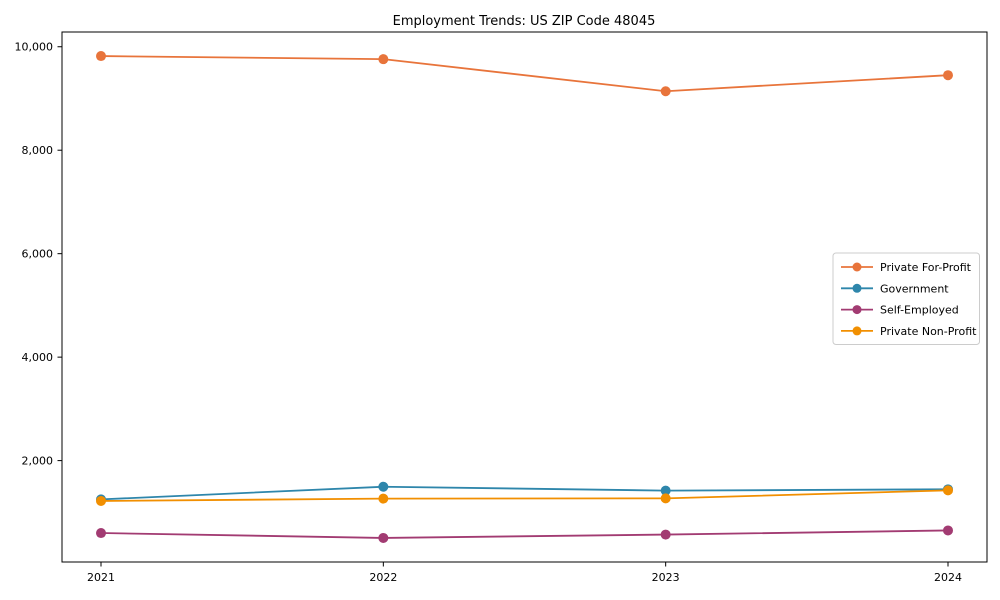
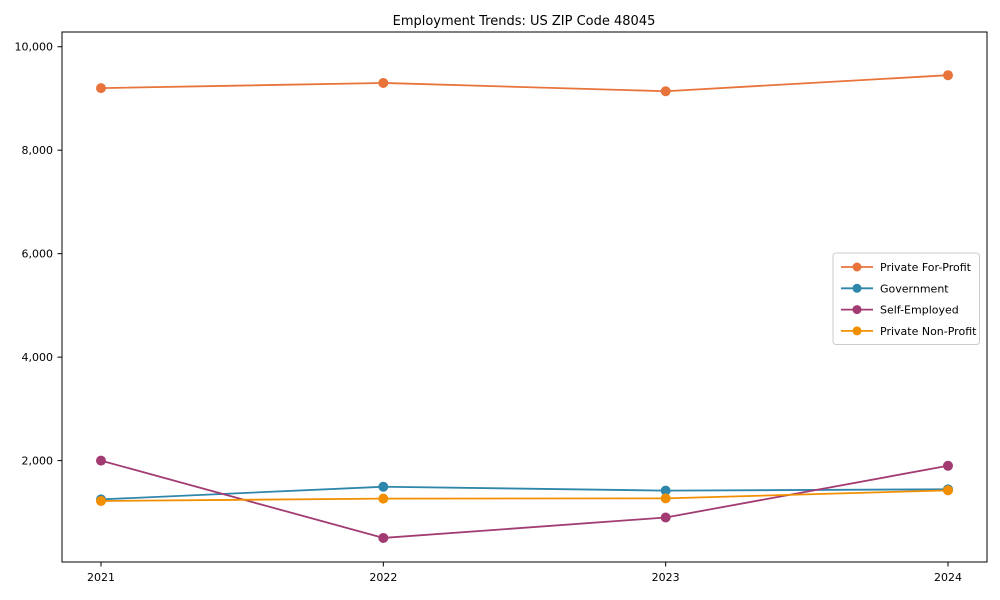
Private For-Profit/2021: 9800 -> 9200
Self-Employed/2021: 600 -> 2000
Private For-Profit/2022: 9800 -> 9300
Self-Employed/2023: 600 -> 900
Self-Employed/2024: 600 -> 1900
